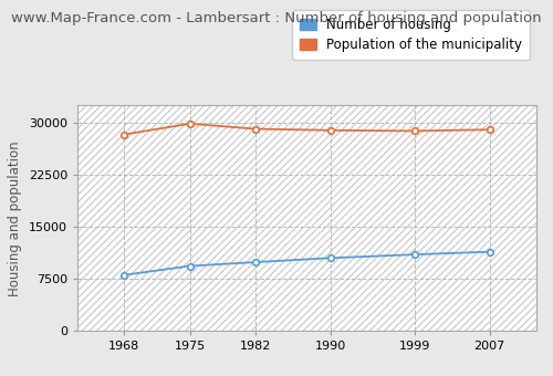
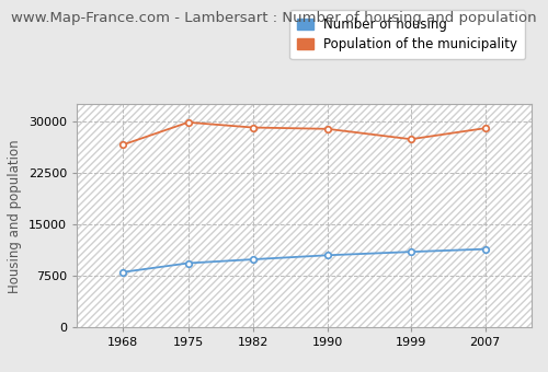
Population of the municipality/1968: 28300 -> 26600
Population of the municipality/1999: 28800 -> 27400
